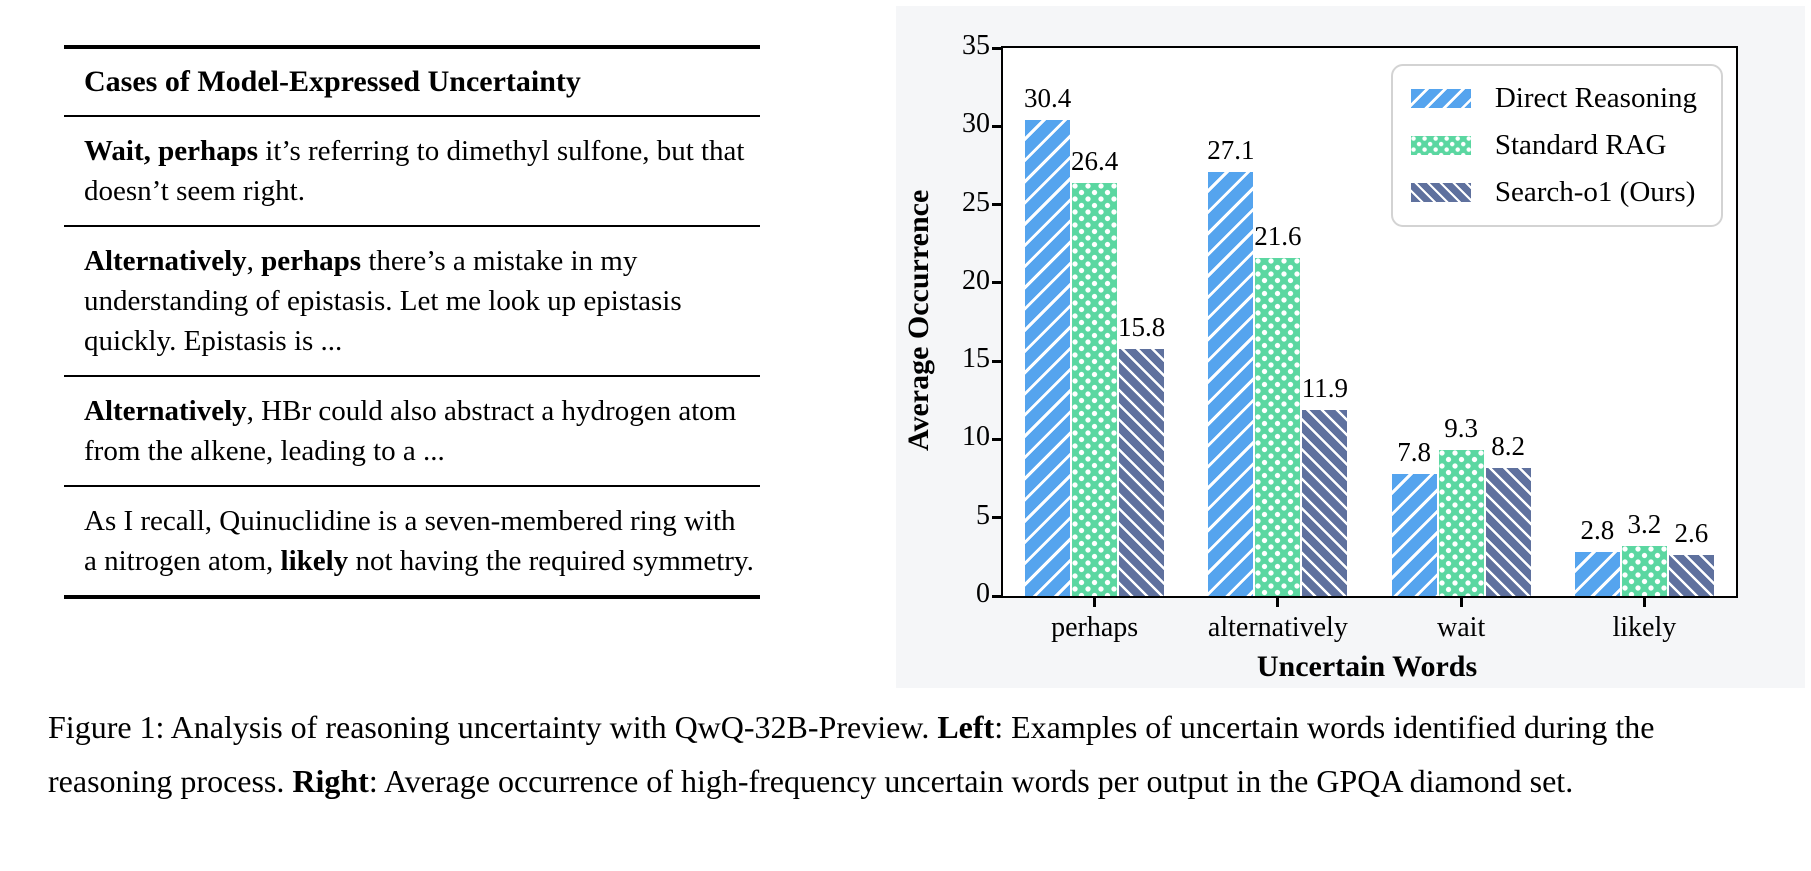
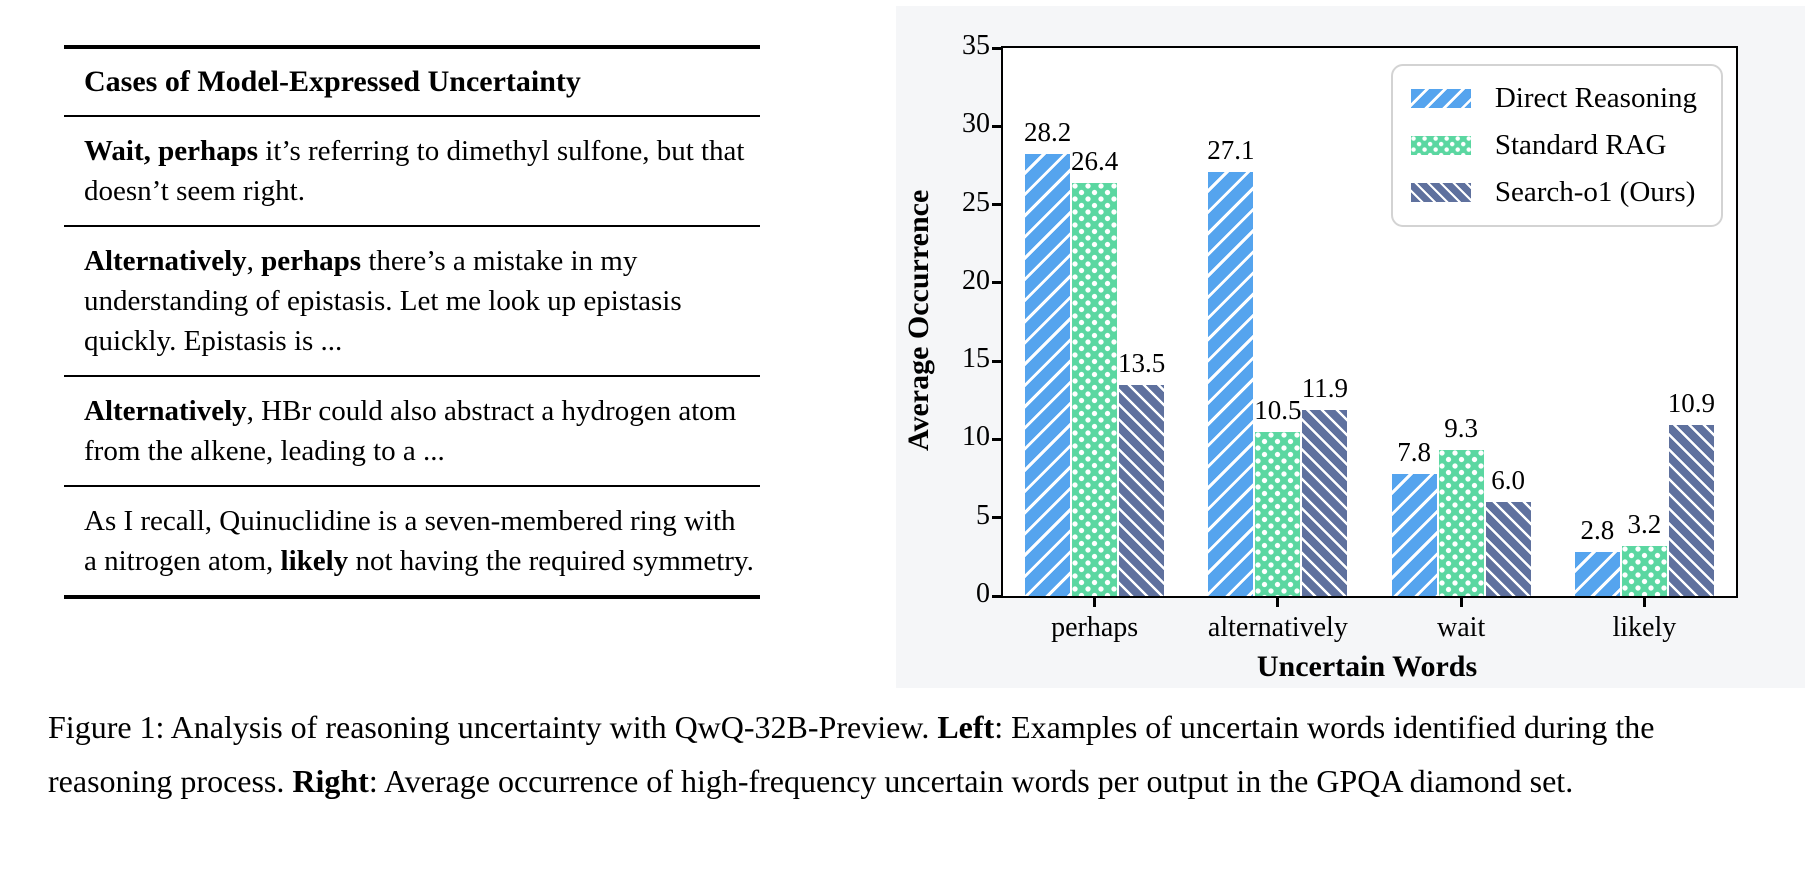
Direct Reasoning/perhaps: 30.4 -> 28.2
Search-o1 (Ours)/perhaps: 15.8 -> 13.5
Standard RAG/alternatively: 21.6 -> 10.5
Search-o1 (Ours)/wait: 8.2 -> 6.0
Search-o1 (Ours)/likely: 2.6 -> 10.9
